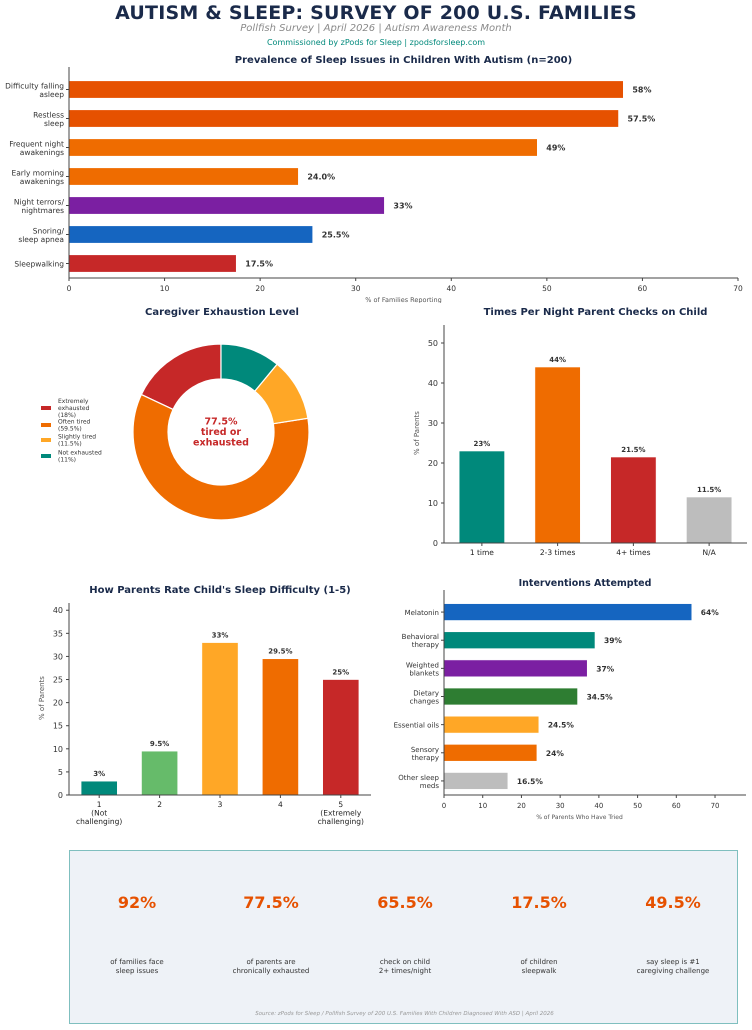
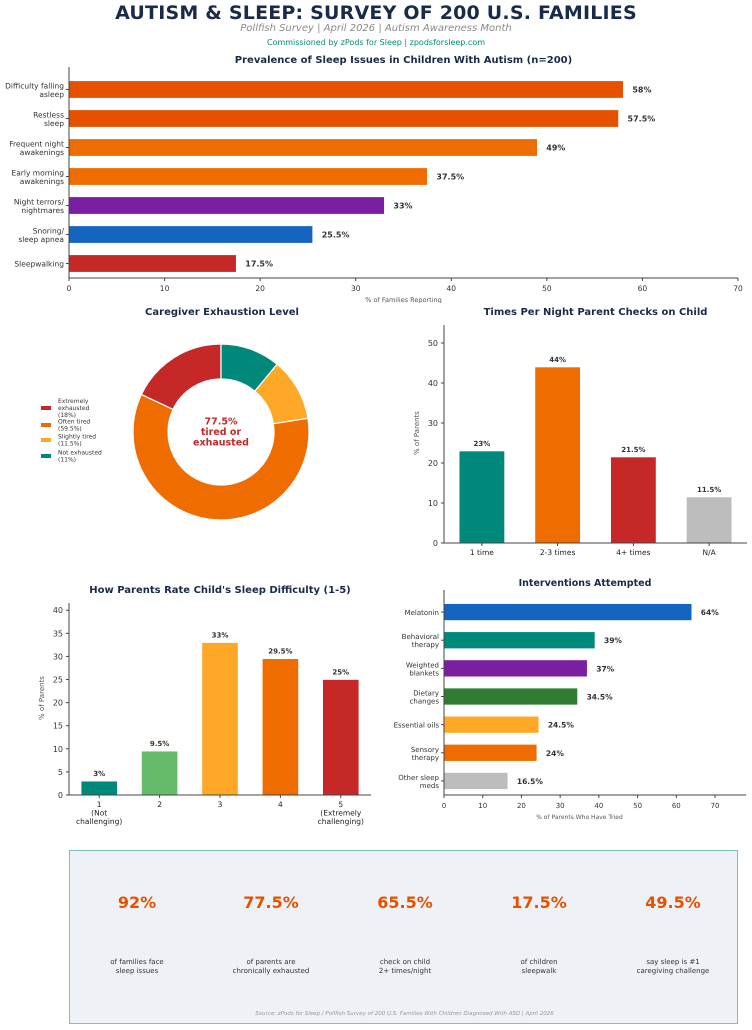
Prevalence of Sleep Issues in Children With Autism (n=200)/Early morning awakenings: 24.0% -> 37.5%
